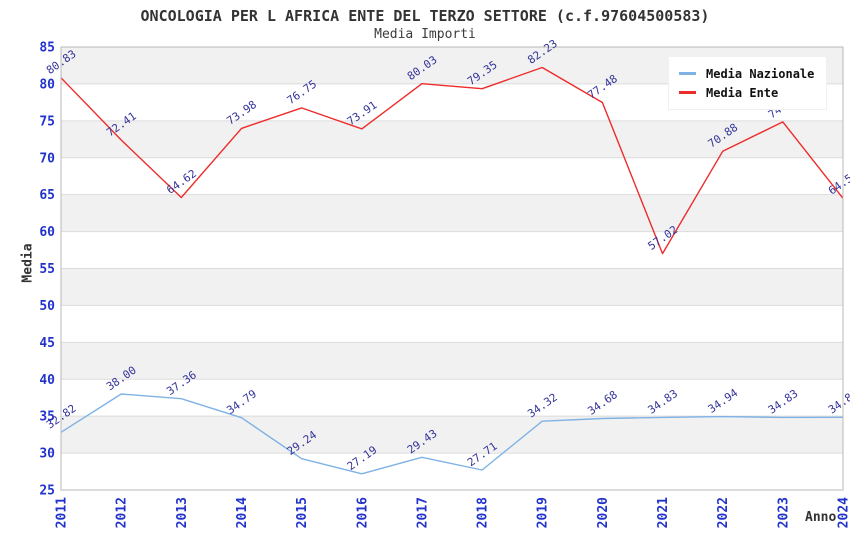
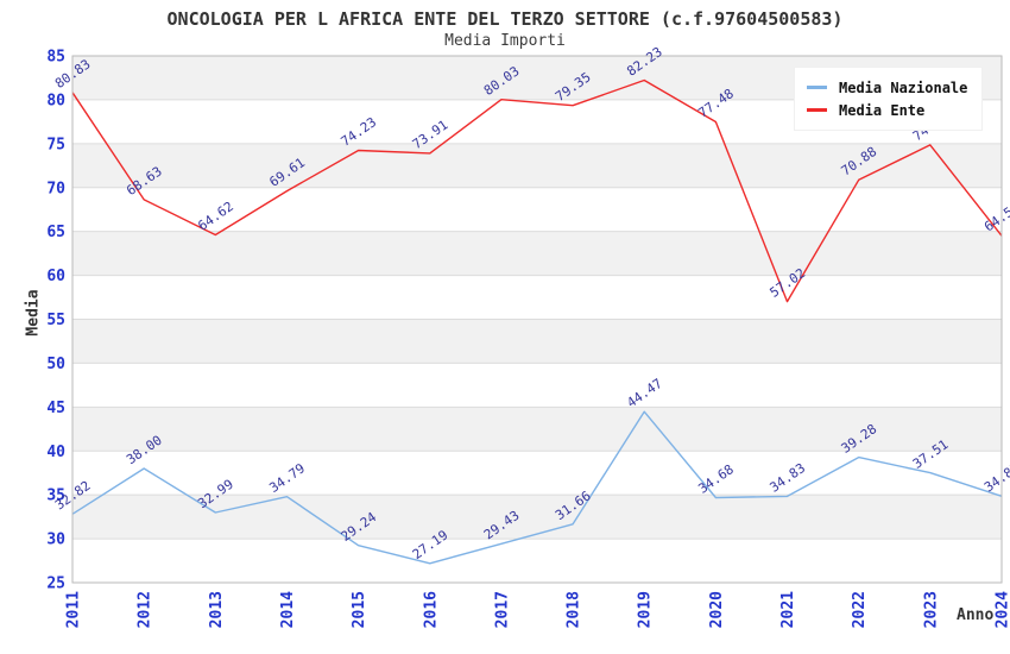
Media Ente/2012: 72.41 -> 68.63
Media Nazionale/2013: 37.36 -> 32.99
Media Ente/2014: 73.98 -> 69.61
Media Ente/2015: 76.75 -> 74.23
Media Nazionale/2018: 27.71 -> 31.66
Media Nazionale/2019: 34.32 -> 44.47
Media Nazionale/2022: 34.94 -> 39.28
Media Nazionale/2023: 34.83 -> 37.51
